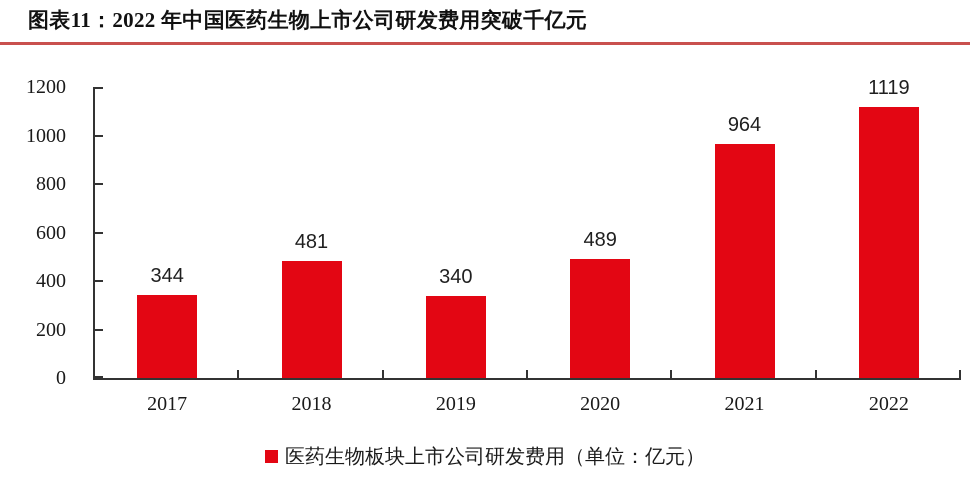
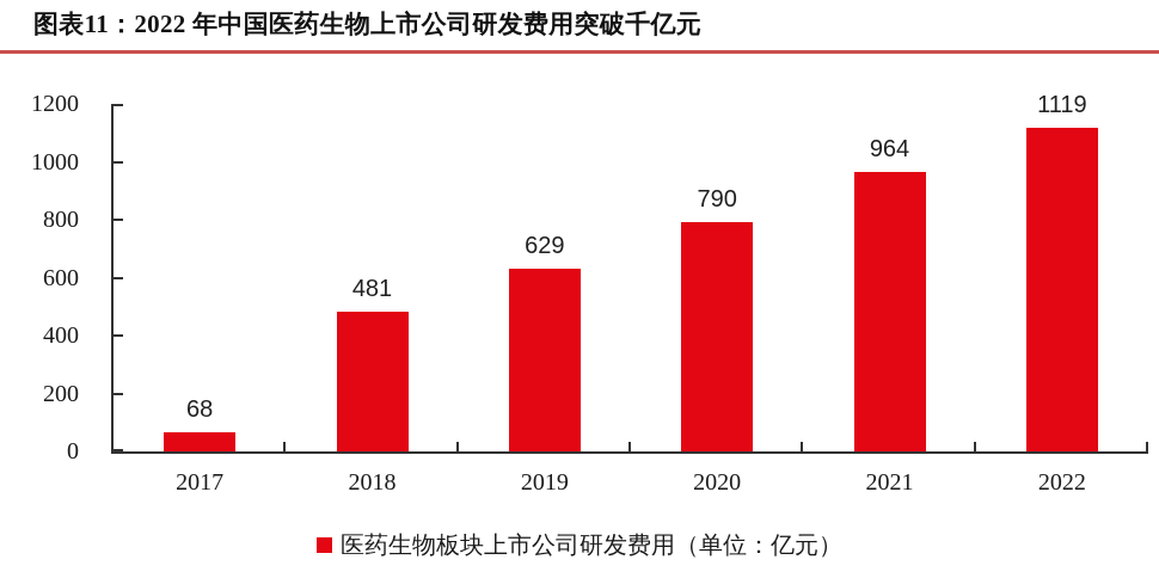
2017: 344 -> 68
2019: 340 -> 629
2020: 489 -> 790
